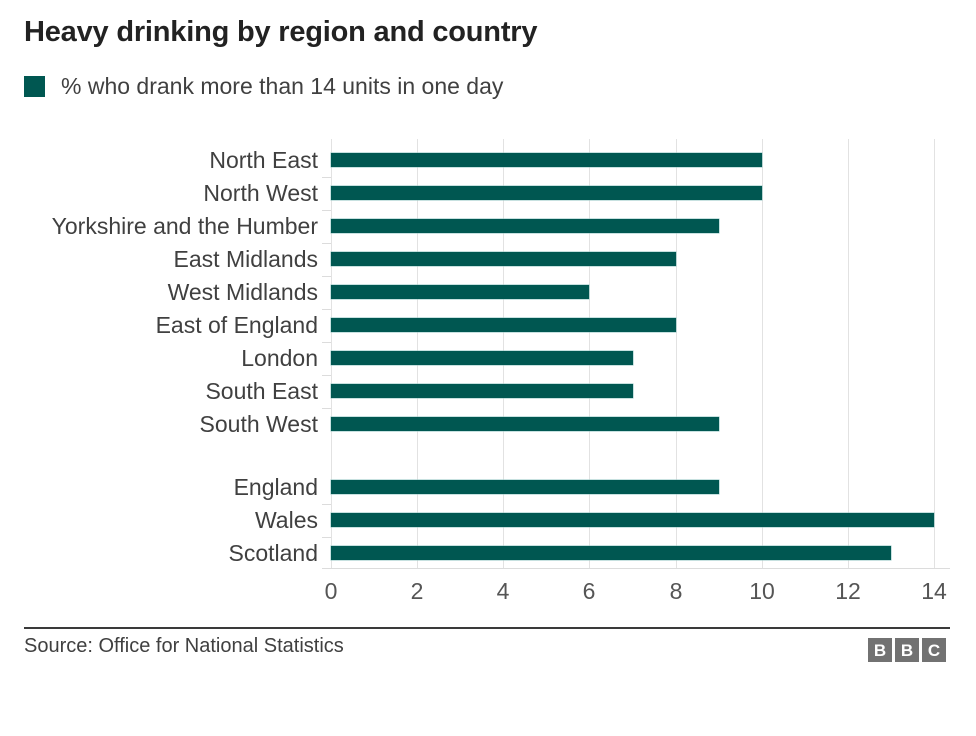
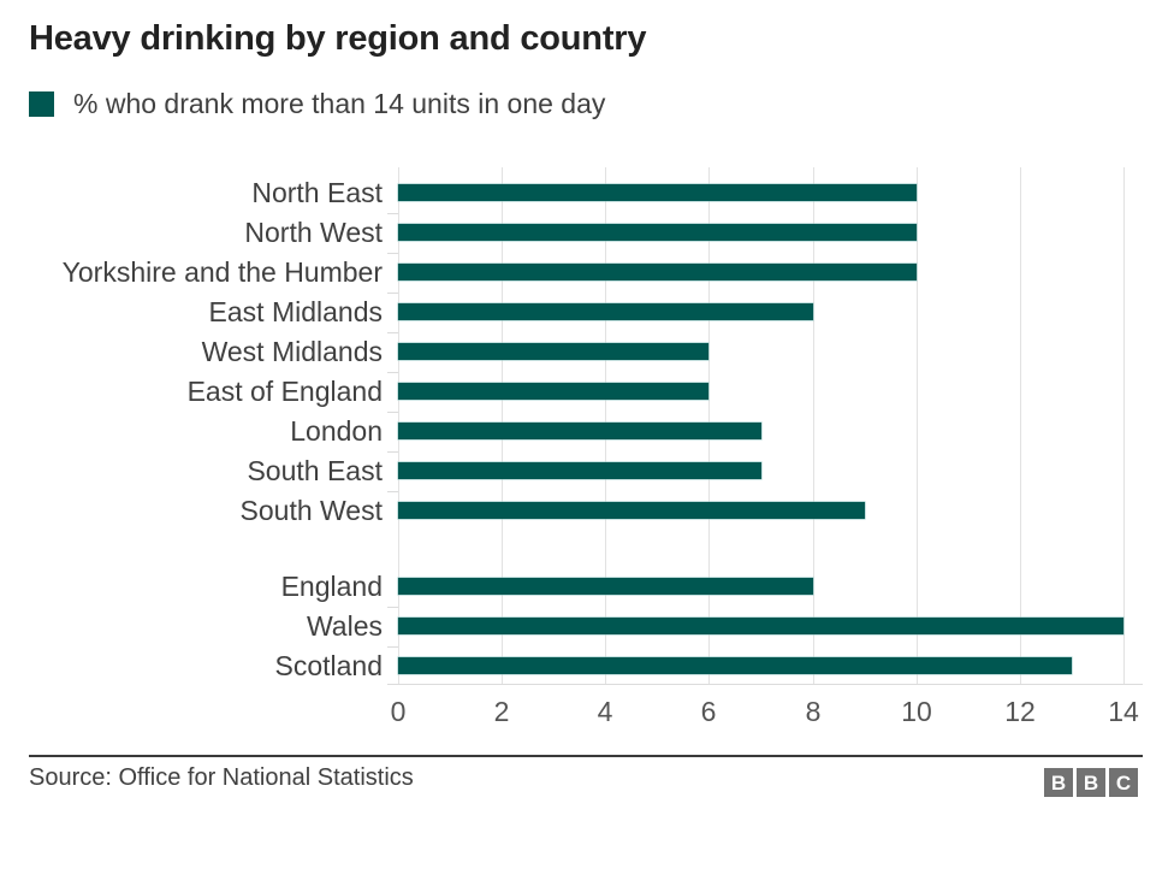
Yorkshire and the Humber: 9 -> 10
East of England: 8 -> 6
England: 9 -> 8
